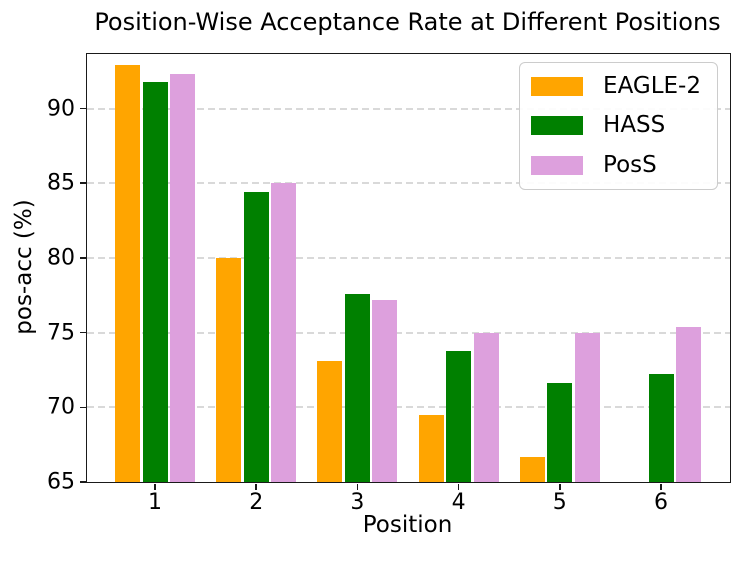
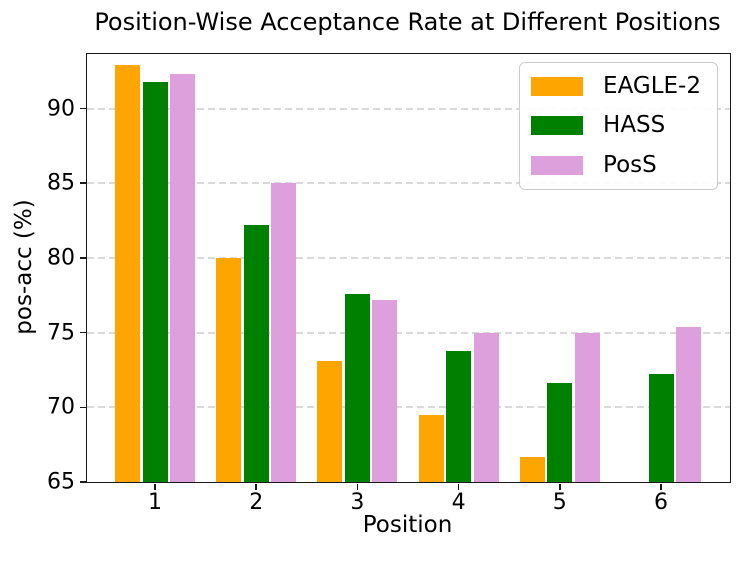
HASS/2: 84.4 -> 82.2
